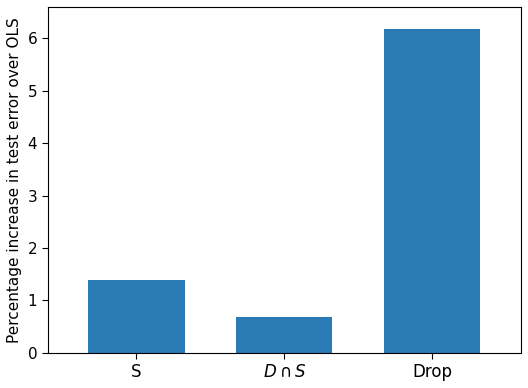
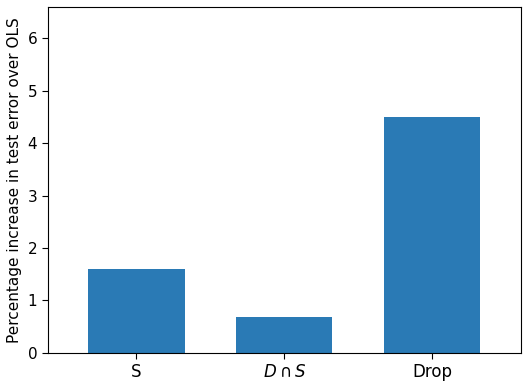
S: 1.38 -> 1.60
Drop: 6.18 -> 4.50
